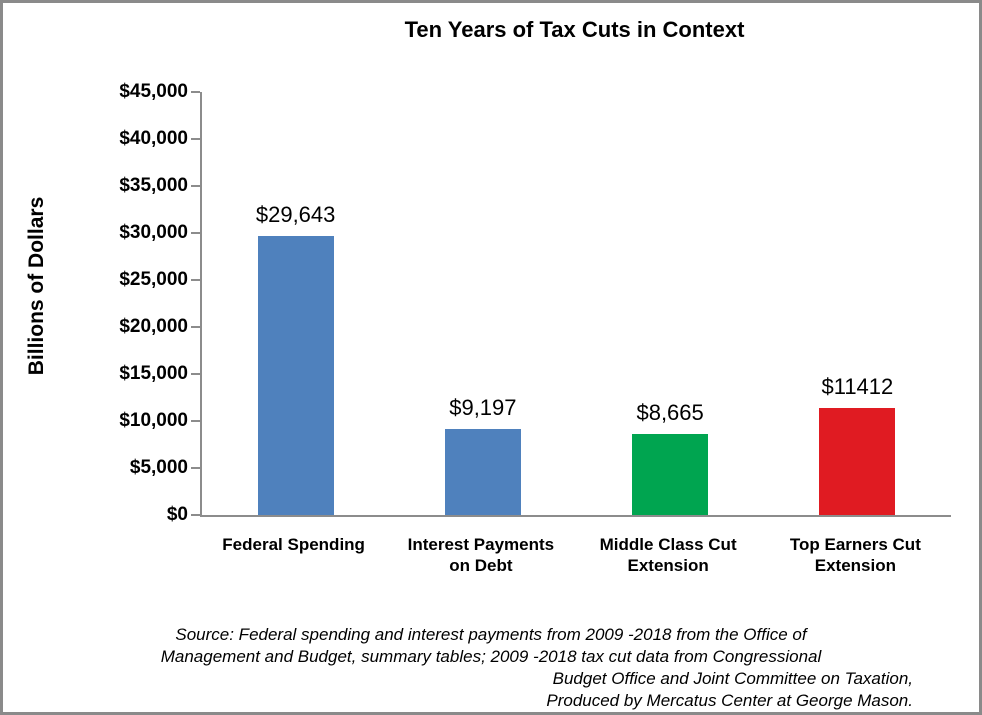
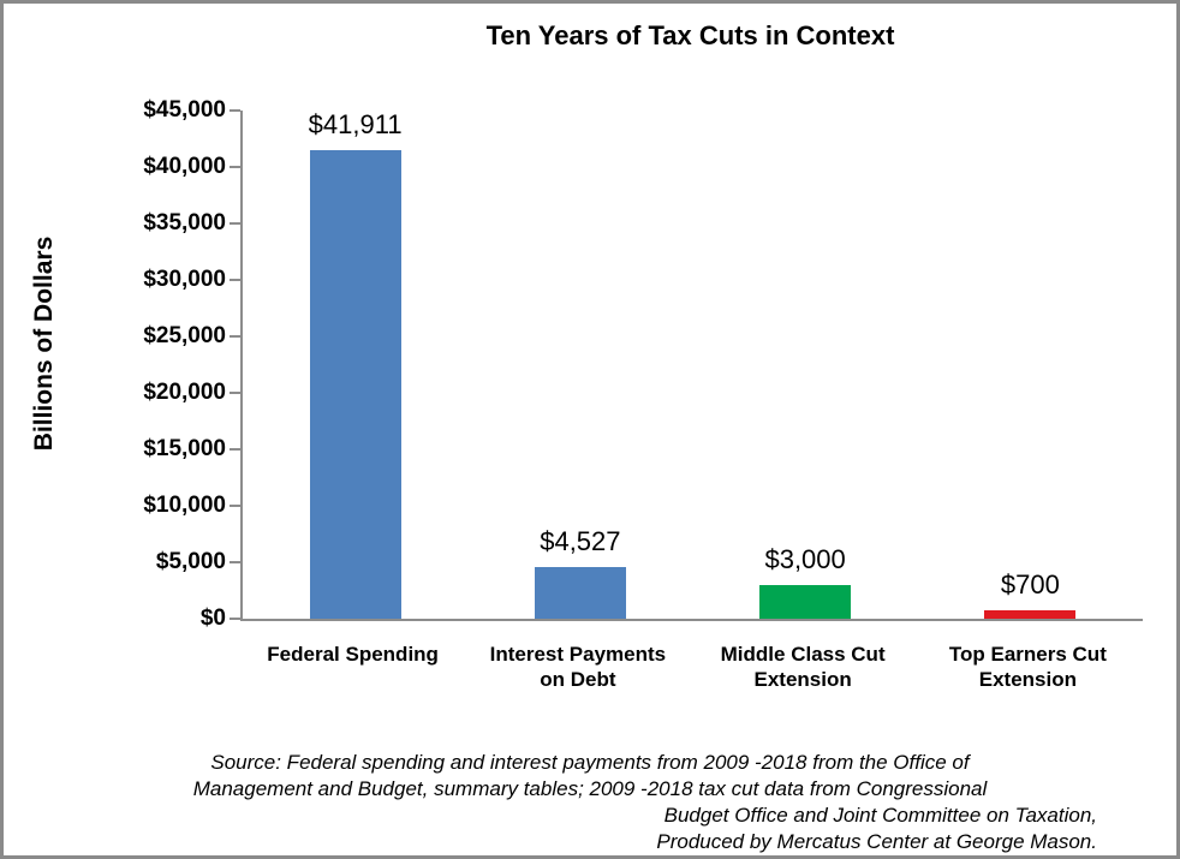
Federal Spending: $29,643 -> $41,911
Interest Payments on Debt: $9,197 -> $4,527
Middle Class Cut Extension: $8,665 -> $3,000
Top Earners Cut Extension: $11412 -> $700
